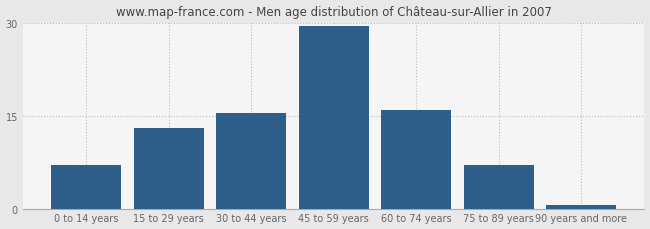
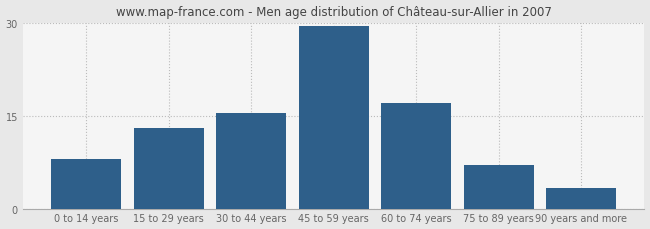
0 to 14 years: 7.0 -> 8.0
60 to 74 years: 16.0 -> 17.0
90 years and more: 0.5 -> 3.4
